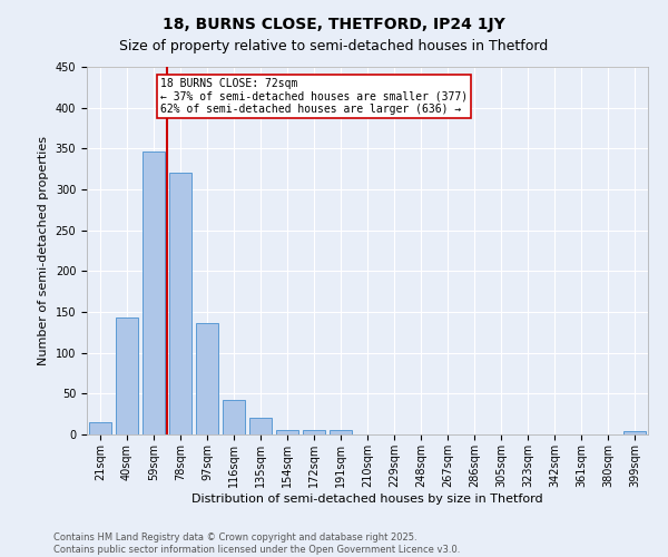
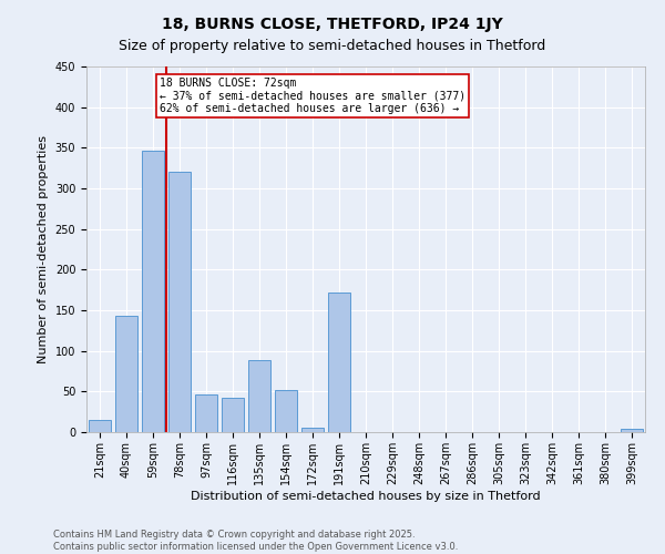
97sqm: 136 -> 46
135sqm: 20 -> 88
154sqm: 6 -> 52
191sqm: 5 -> 172
